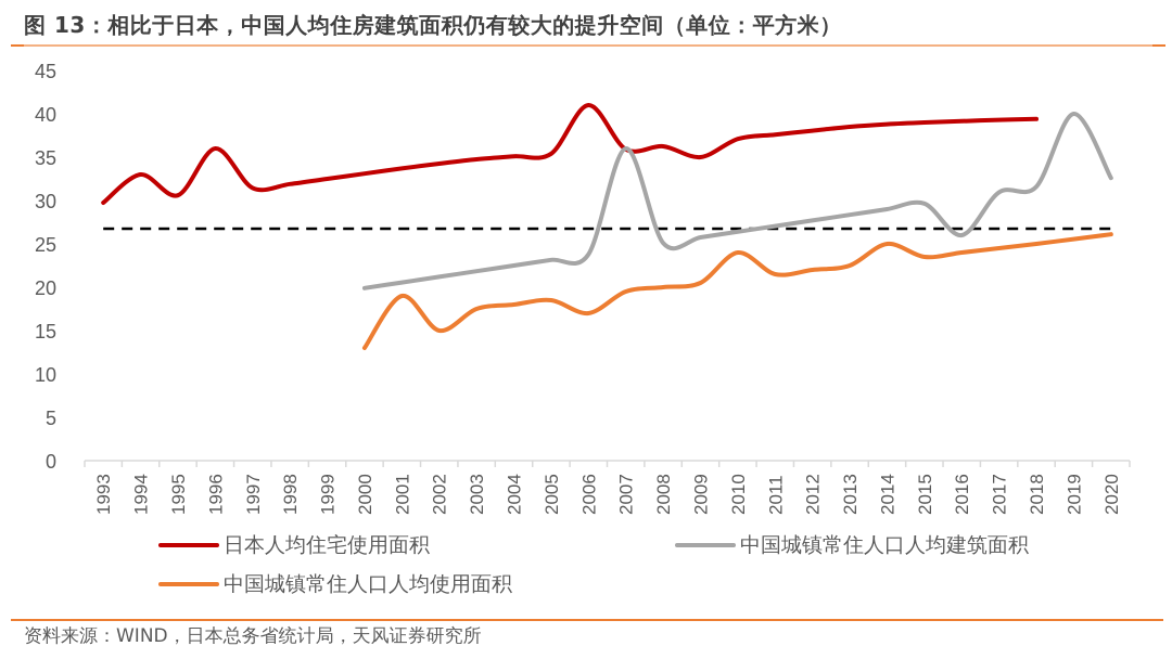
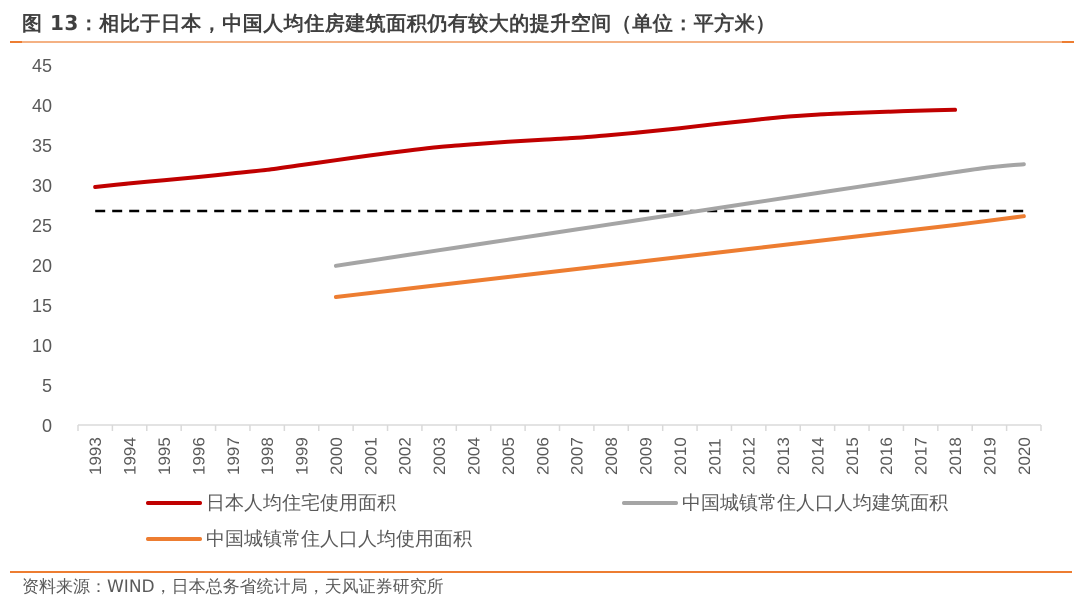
日本人均住宅使用面积/1994: 33 -> 30
日本人均住宅使用面积/1996: 36 -> 31
中国城镇常住人口人均使用面积/2000: 13 -> 16
中国城镇常住人口人均使用面积/2001: 19 -> 16
中国城镇常住人口人均使用面积/2002: 15 -> 17
日本人均住宅使用面积/2006: 41 -> 36
中国城镇常住人口人均使用面积/2006: 17 -> 19
中国城镇常住人口人均建筑面积/2007: 36 -> 24
日本人均住宅使用面积/2009: 35 -> 37
中国城镇常住人口人均使用面积/2010: 24 -> 21
中国城镇常住人口人均使用面积/2014: 25 -> 23
中国城镇常住人口人均建筑面积/2016: 26 -> 30
中国城镇常住人口人均建筑面积/2019: 40 -> 32
